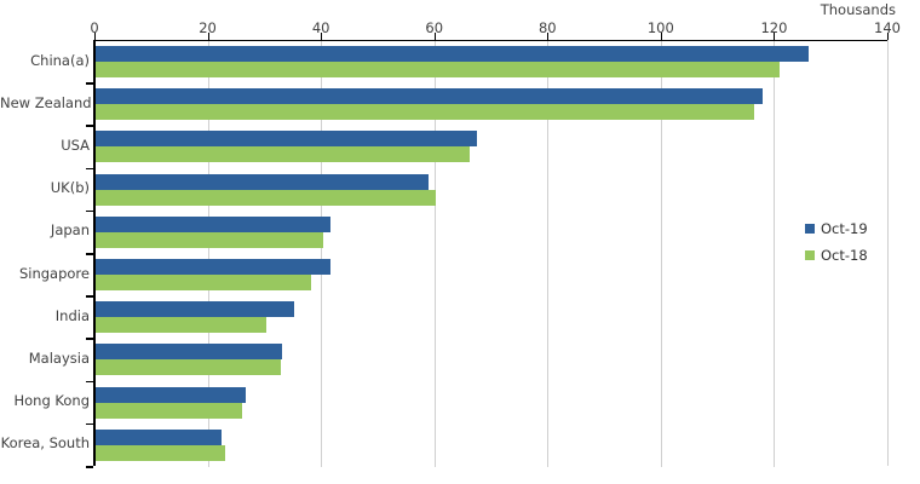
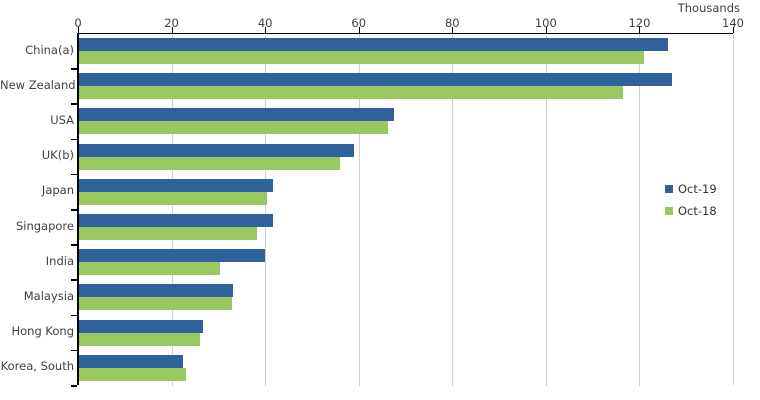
Oct-19/New Zealand: 118 -> 127
Oct-18/UK(b): 60 -> 56
Oct-19/India: 35 -> 40
